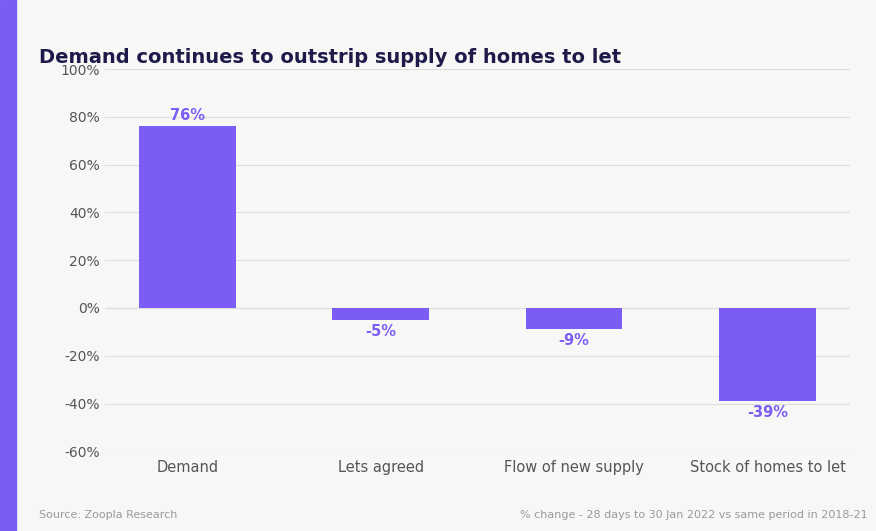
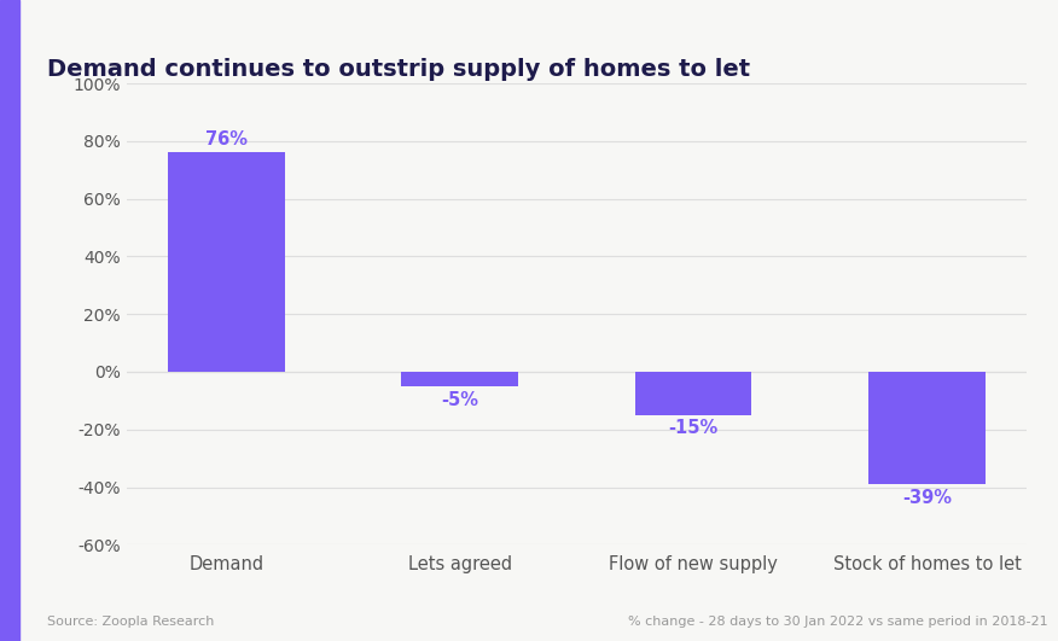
Flow of new supply: -9% -> -15%
